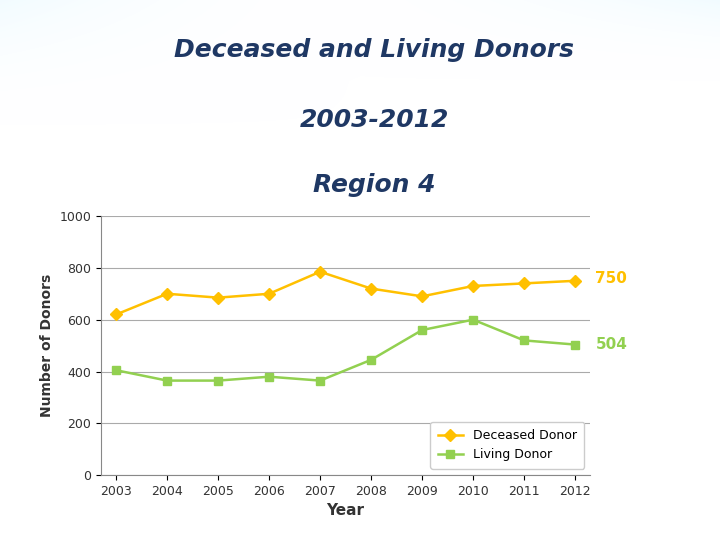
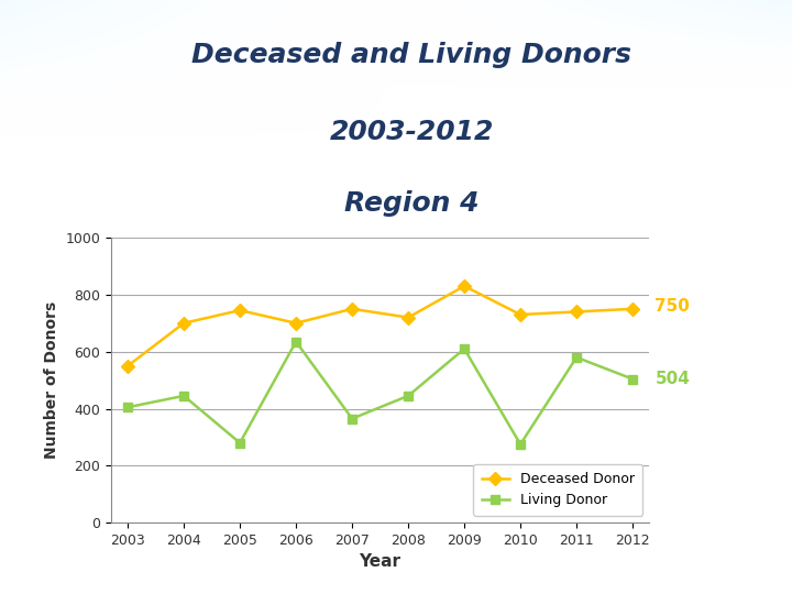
Deceased Donor/2003: 620 -> 550
Living Donor/2004: 365 -> 445
Deceased Donor/2005: 685 -> 745
Living Donor/2005: 365 -> 280
Living Donor/2006: 380 -> 635
Deceased Donor/2007: 785 -> 750
Deceased Donor/2009: 690 -> 830
Living Donor/2009: 560 -> 610
Living Donor/2010: 600 -> 275
Living Donor/2011: 520 -> 580
